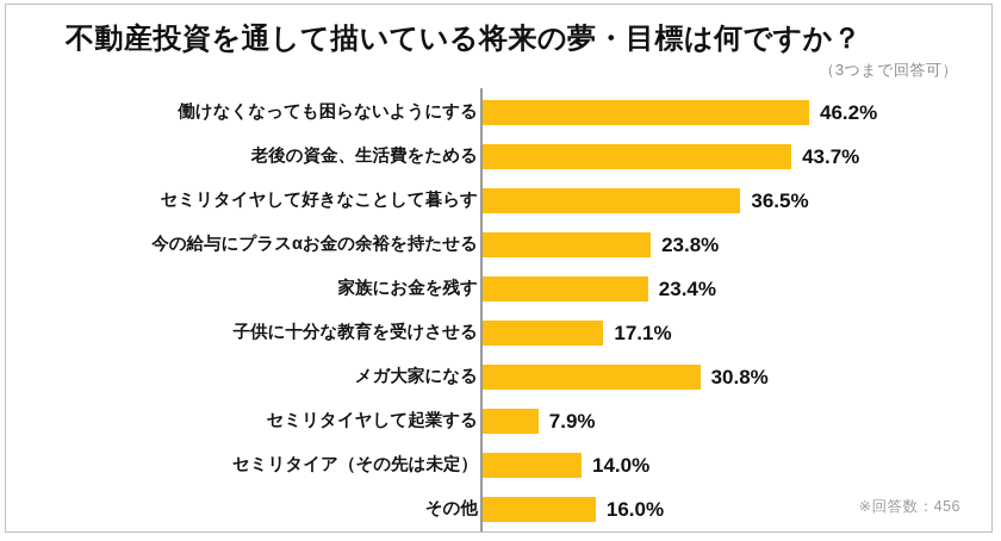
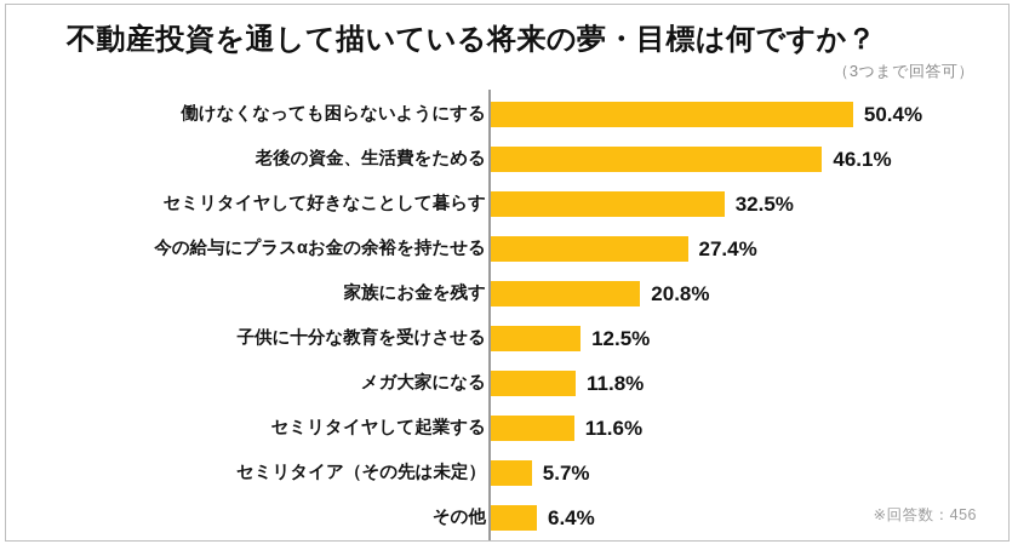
働けなくなっても困らないようにする: 46.2% -> 50.4%
老後の資金、生活費をためる: 43.7% -> 46.1%
セミリタイヤして好きなことして暮らす: 36.5% -> 32.5%
今の給与にプラスαお金の余裕を持たせる: 23.8% -> 27.4%
家族にお金を残す: 23.4% -> 20.8%
子供に十分な教育を受けさせる: 17.1% -> 12.5%
メガ大家になる: 30.8% -> 11.8%
セミリタイヤして起業する: 7.9% -> 11.6%
セミリタイア（その先は未定）: 14.0% -> 5.7%
その他: 16.0% -> 6.4%
